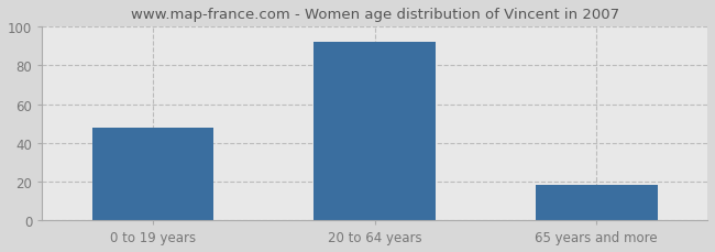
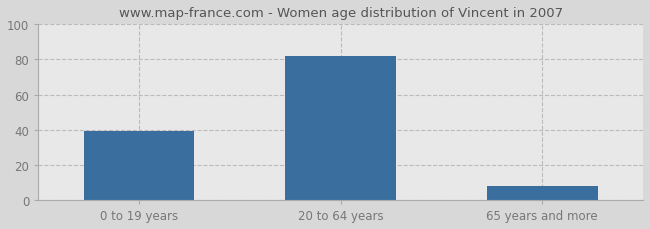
0 to 19 years: 48 -> 39
20 to 64 years: 92 -> 82
65 years and more: 18 -> 8
